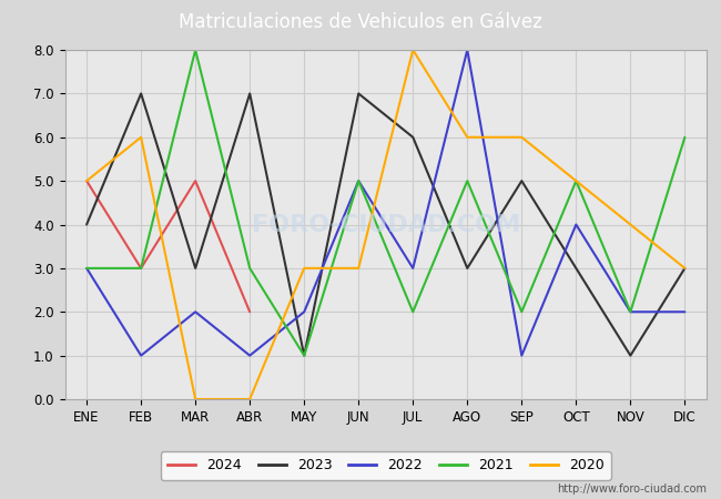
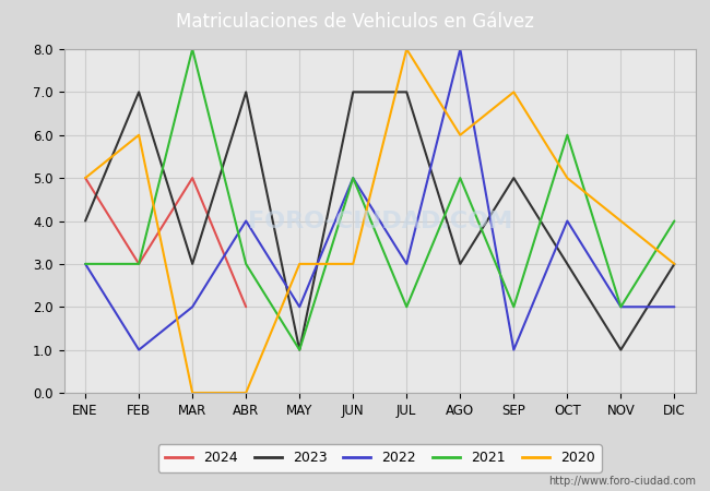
2022/ABR: 1 -> 4
2023/JUL: 6 -> 7
2020/SEP: 6 -> 7
2021/OCT: 5 -> 6
2021/DIC: 6 -> 4
